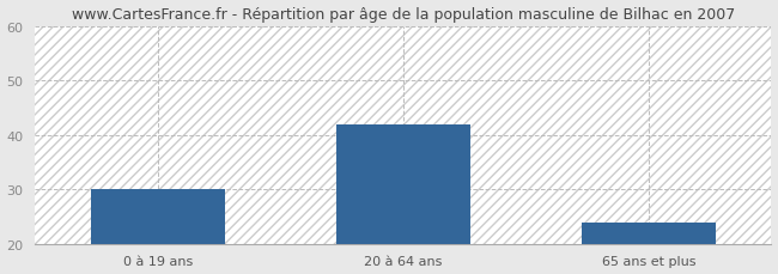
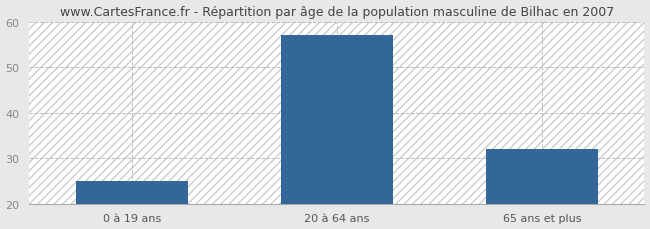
0 à 19 ans: 30 -> 25
20 à 64 ans: 42 -> 57
65 ans et plus: 24 -> 32
